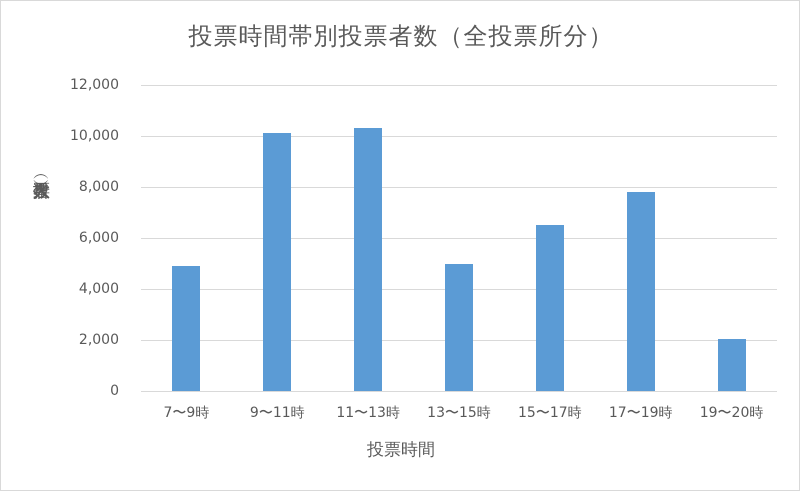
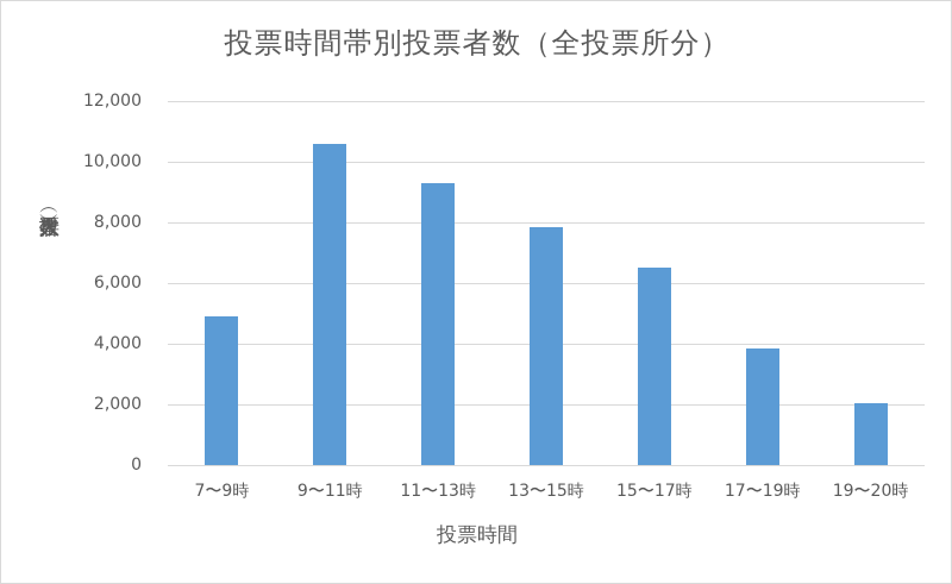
9〜11時: 10100 -> 10600
11〜13時: 10300 -> 9300
13〜15時: 5000 -> 7800
17〜19時: 7800 -> 3800
